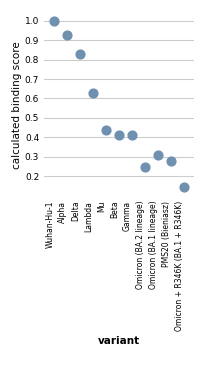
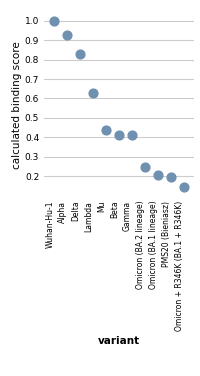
Omicron (BA.1 lineage): 0.31 -> 0.20
PMS20 (Bieniasz): 0.28 -> 0.19
